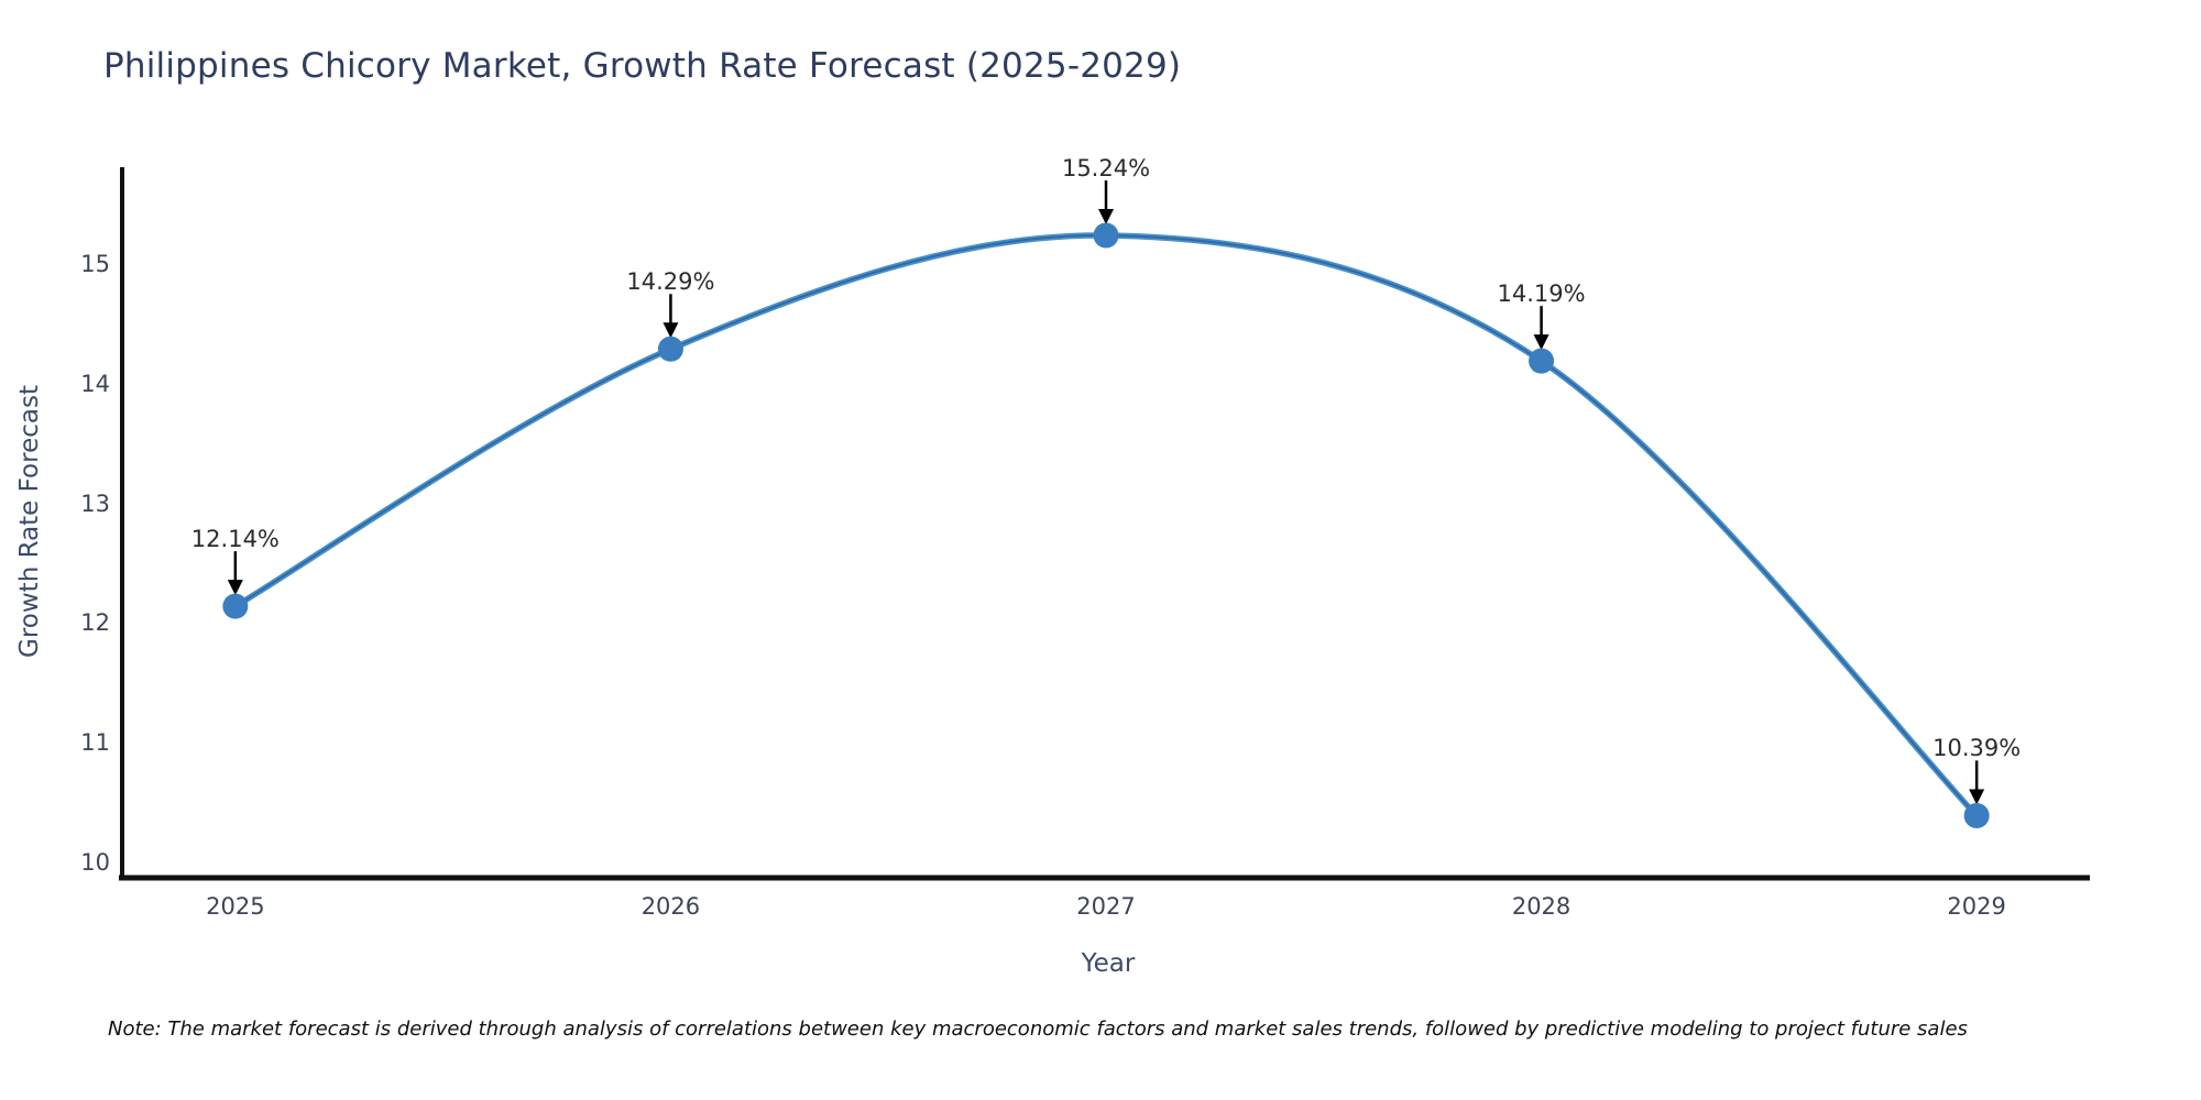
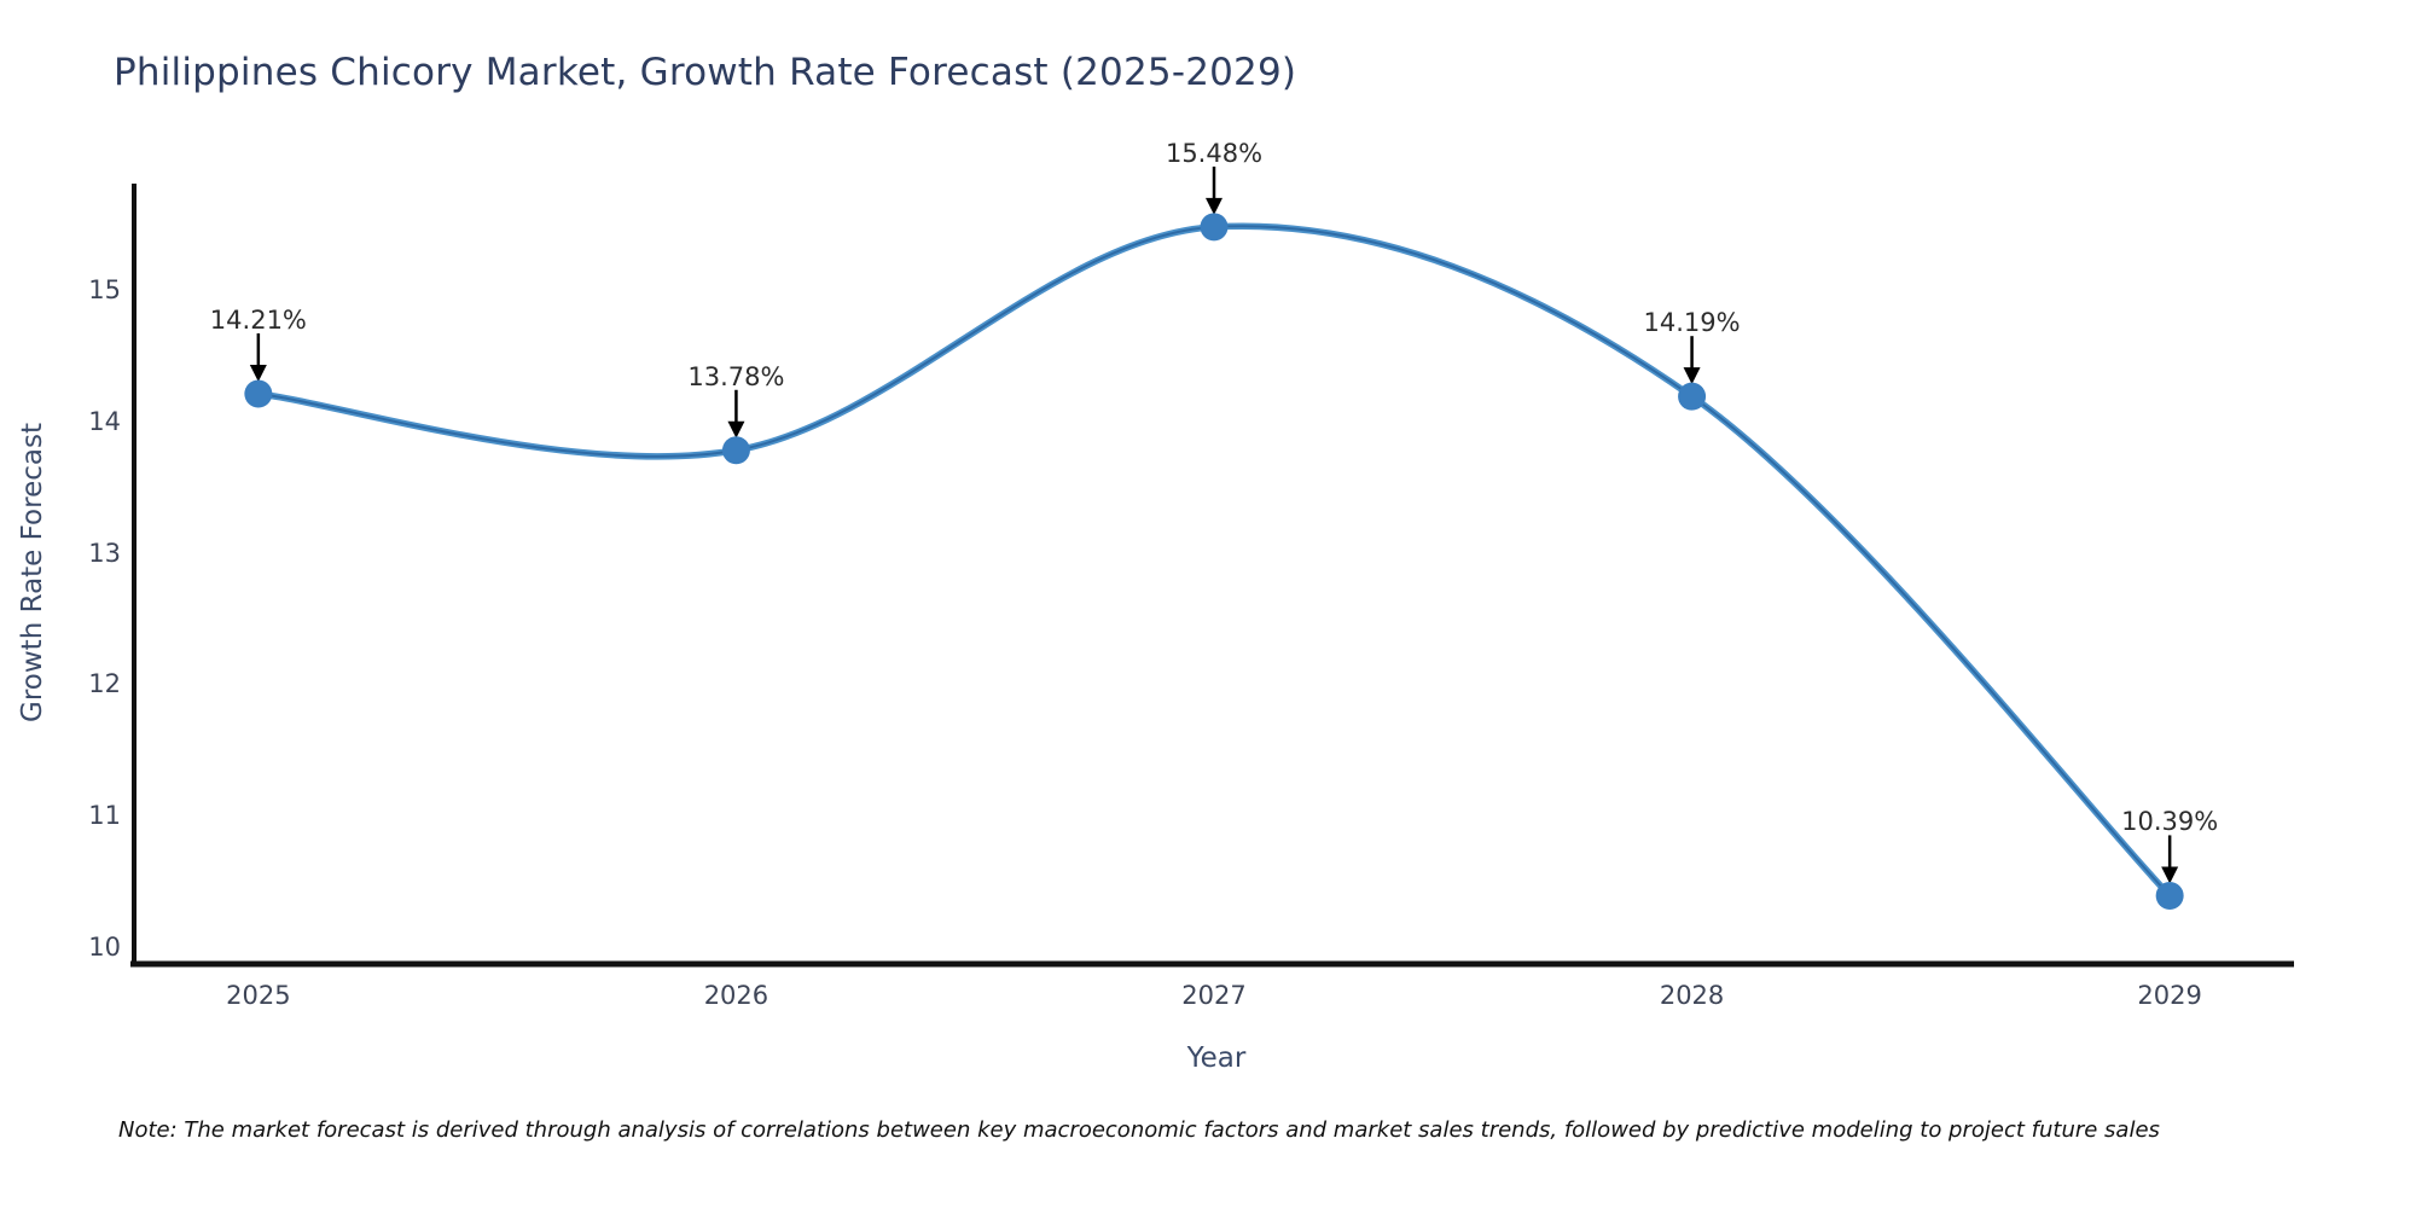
2025: 12.14% -> 14.21%
2026: 14.29% -> 13.78%
2027: 15.24% -> 15.48%
